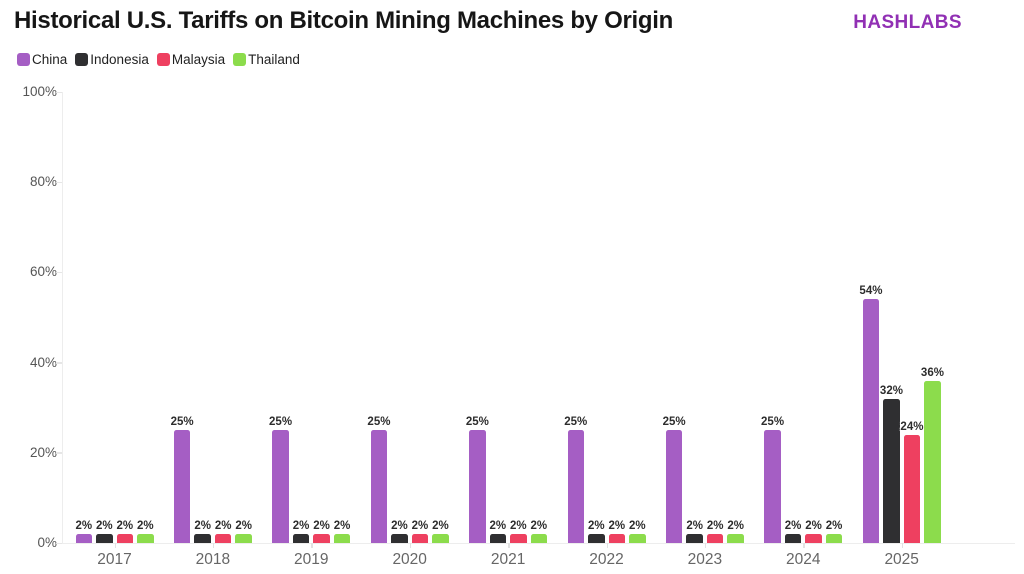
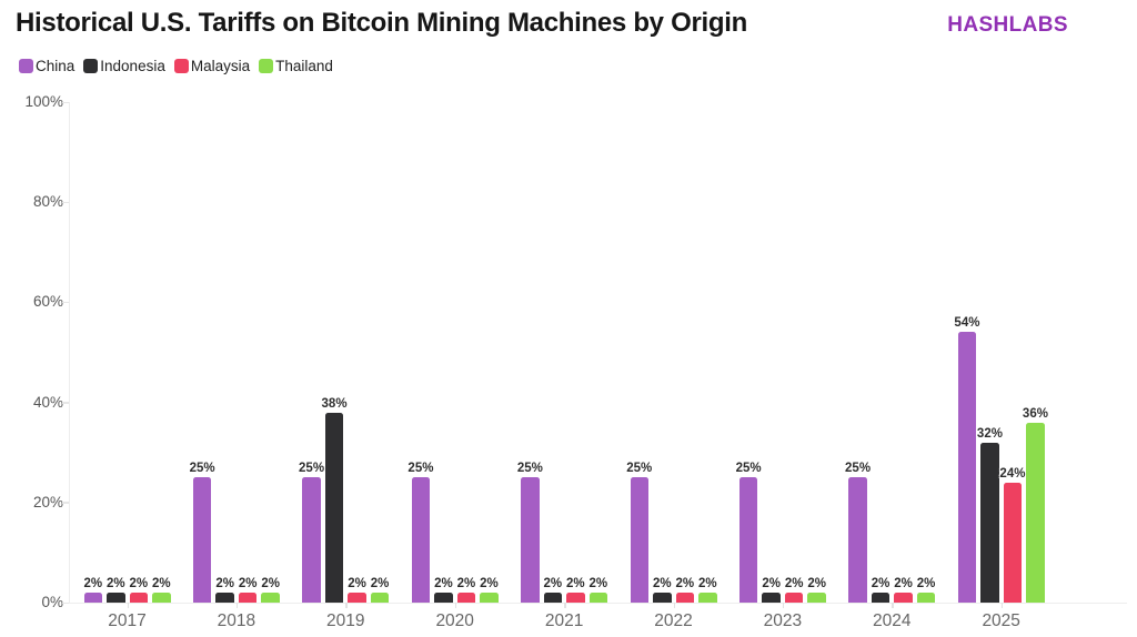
Indonesia/2019: 2% -> 38%
